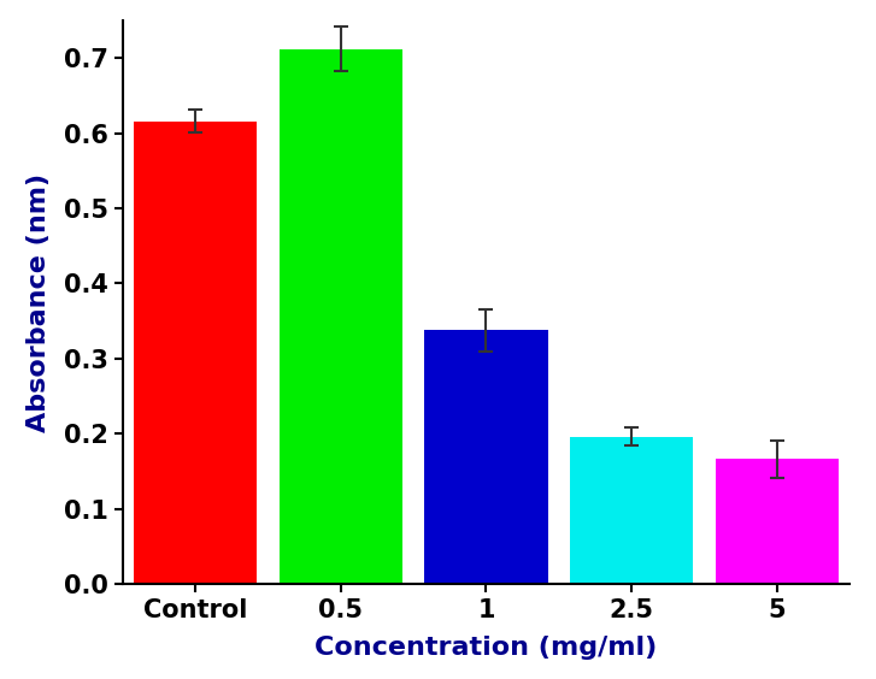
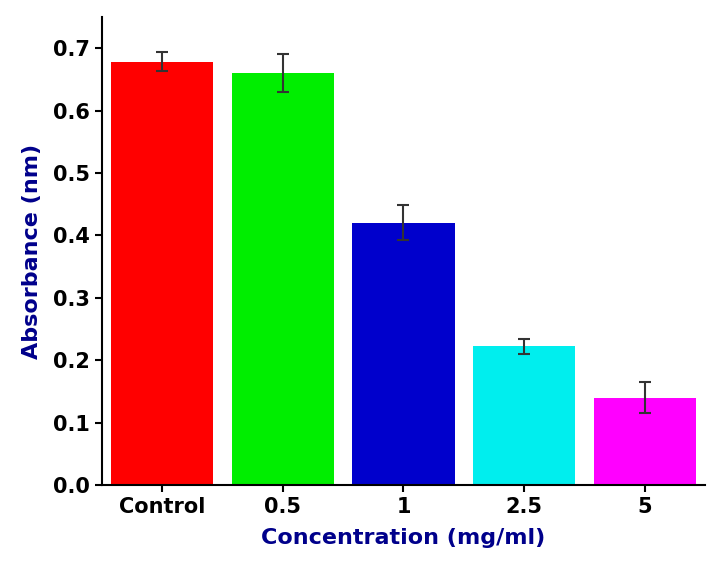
Control: 0.616 -> 0.678
0.5: 0.712 -> 0.660
1: 0.338 -> 0.420
2.5: 0.196 -> 0.222
5: 0.166 -> 0.140
